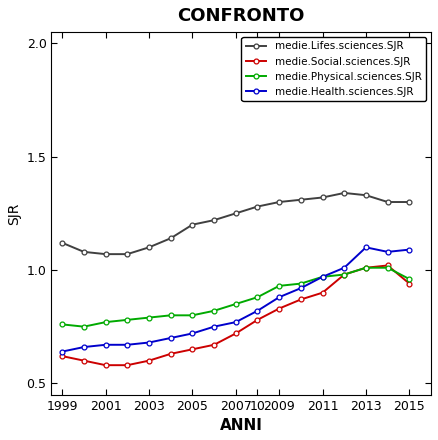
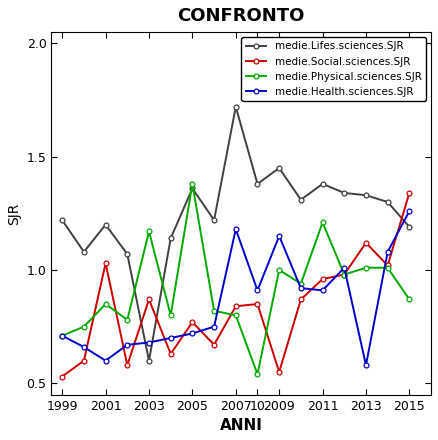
medie.Lifes.sciences.SJR/1999: 1.12 -> 1.22
medie.Social.sciences.SJR/1999: 0.62 -> 0.53
medie.Physical.sciences.SJR/1999: 0.76 -> 0.71
medie.Health.sciences.SJR/1999: 0.64 -> 0.71
medie.Lifes.sciences.SJR/2001: 1.07 -> 1.20
medie.Social.sciences.SJR/2001: 0.58 -> 1.03
medie.Physical.sciences.SJR/2001: 0.77 -> 0.85
medie.Health.sciences.SJR/2001: 0.67 -> 0.60
medie.Lifes.sciences.SJR/2003: 1.10 -> 0.60
medie.Social.sciences.SJR/2003: 0.60 -> 0.87
medie.Physical.sciences.SJR/2003: 0.79 -> 1.17
medie.Lifes.sciences.SJR/2005: 1.20 -> 1.36
medie.Social.sciences.SJR/2005: 0.65 -> 0.77
medie.Physical.sciences.SJR/2005: 0.80 -> 1.38
medie.Lifes.sciences.SJR/2007: 1.25 -> 1.72
medie.Social.sciences.SJR/2007: 0.72 -> 0.84
medie.Physical.sciences.SJR/2007: 0.85 -> 0.80
medie.Health.sciences.SJR/2007: 0.77 -> 1.18
medie.Lifes.sciences.SJR/10: 1.28 -> 1.38
medie.Social.sciences.SJR/10: 0.78 -> 0.85
medie.Physical.sciences.SJR/10: 0.88 -> 0.54
medie.Health.sciences.SJR/10: 0.82 -> 0.91
medie.Lifes.sciences.SJR/2009: 1.30 -> 1.45
medie.Social.sciences.SJR/2009: 0.83 -> 0.55
medie.Physical.sciences.SJR/2009: 0.93 -> 1.00
medie.Health.sciences.SJR/2009: 0.88 -> 1.15
medie.Lifes.sciences.SJR/2011: 1.32 -> 1.38
medie.Social.sciences.SJR/2011: 0.90 -> 0.96
medie.Physical.sciences.SJR/2011: 0.97 -> 1.21
medie.Health.sciences.SJR/2011: 0.97 -> 0.91
medie.Social.sciences.SJR/2013: 1.01 -> 1.12
medie.Health.sciences.SJR/2013: 1.10 -> 0.58
medie.Lifes.sciences.SJR/2015: 1.30 -> 1.19
medie.Social.sciences.SJR/2015: 0.94 -> 1.34
medie.Physical.sciences.SJR/2015: 0.96 -> 0.87
medie.Health.sciences.SJR/2015: 1.09 -> 1.26
